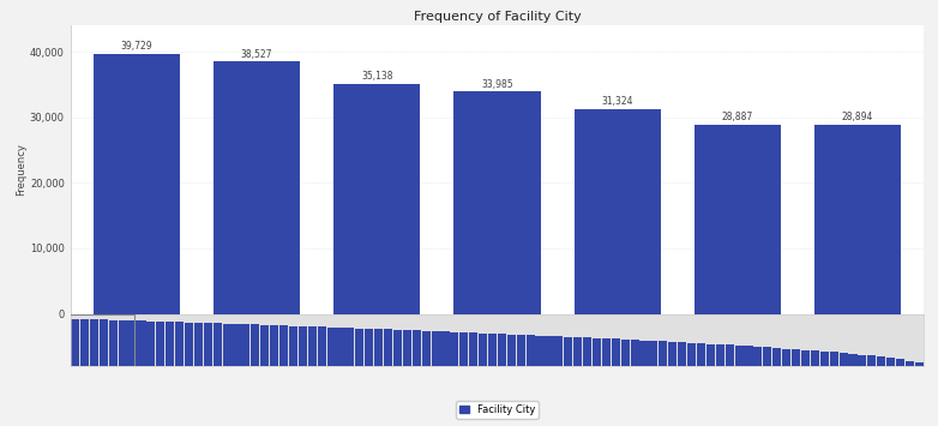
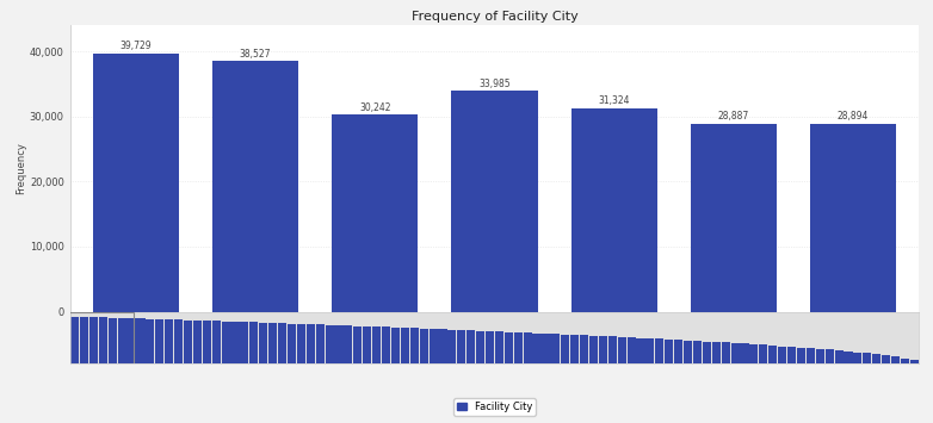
Frequency of Facility City/Charlotte: 35,138 -> 30,242
